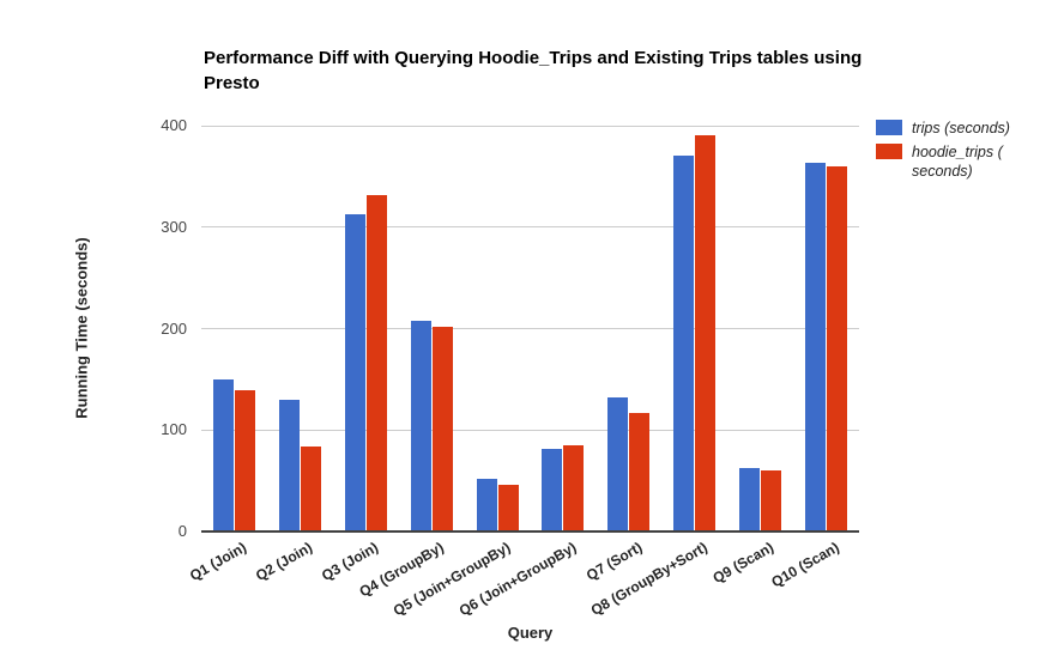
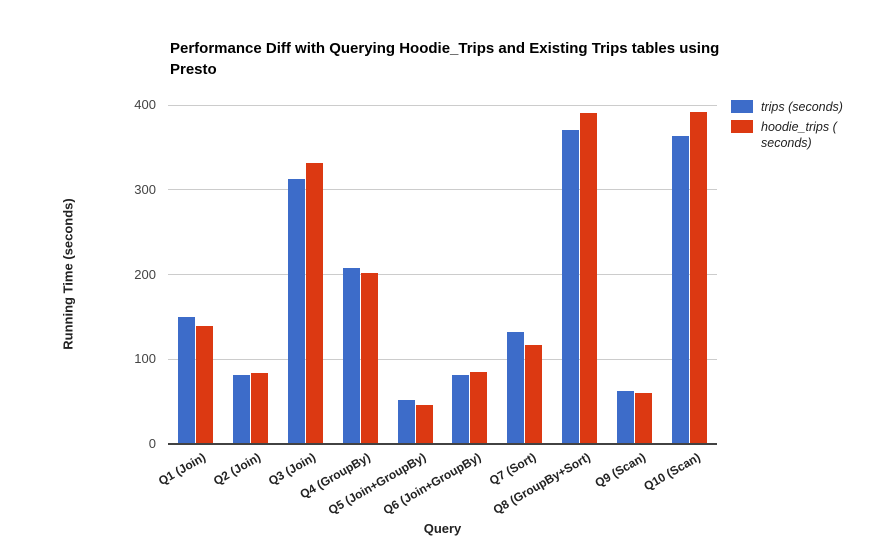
trips (seconds)/Q2 (Join): 130 -> 80
hoodie_trips ( seconds)/Q10 (Scan): 360 -> 390
